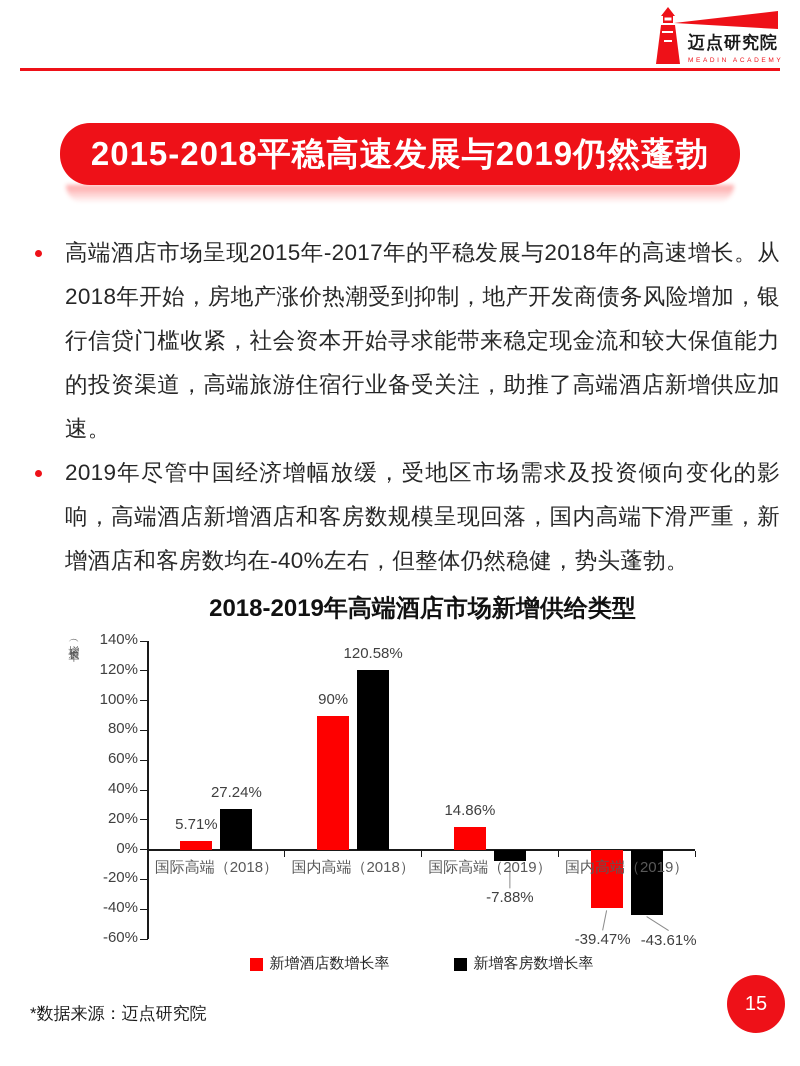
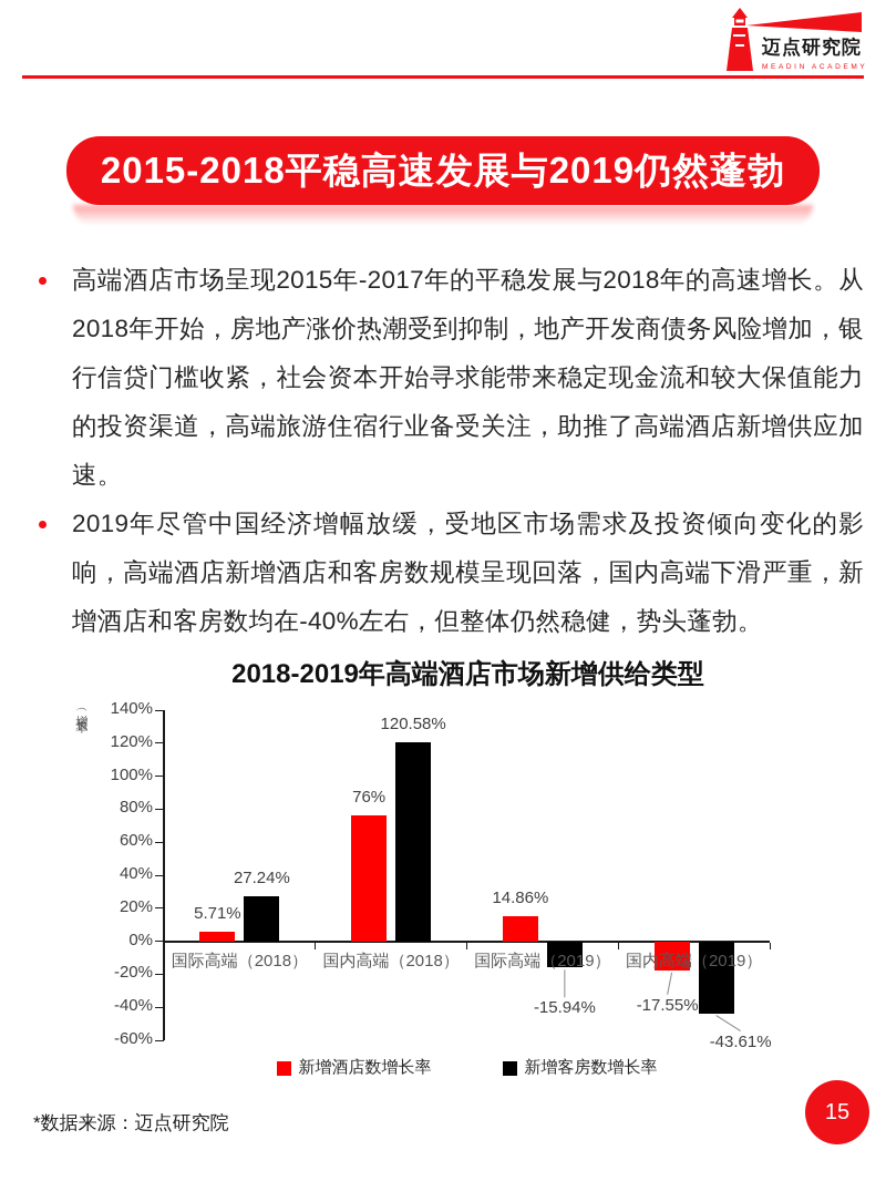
新增酒店数增长率/国内高端（2018）: 90% -> 76%
新增客房数增长率/国际高端（2019）: -7.88% -> -15.94%
新增酒店数增长率/国内高端（2019）: -39.47% -> -17.55%
